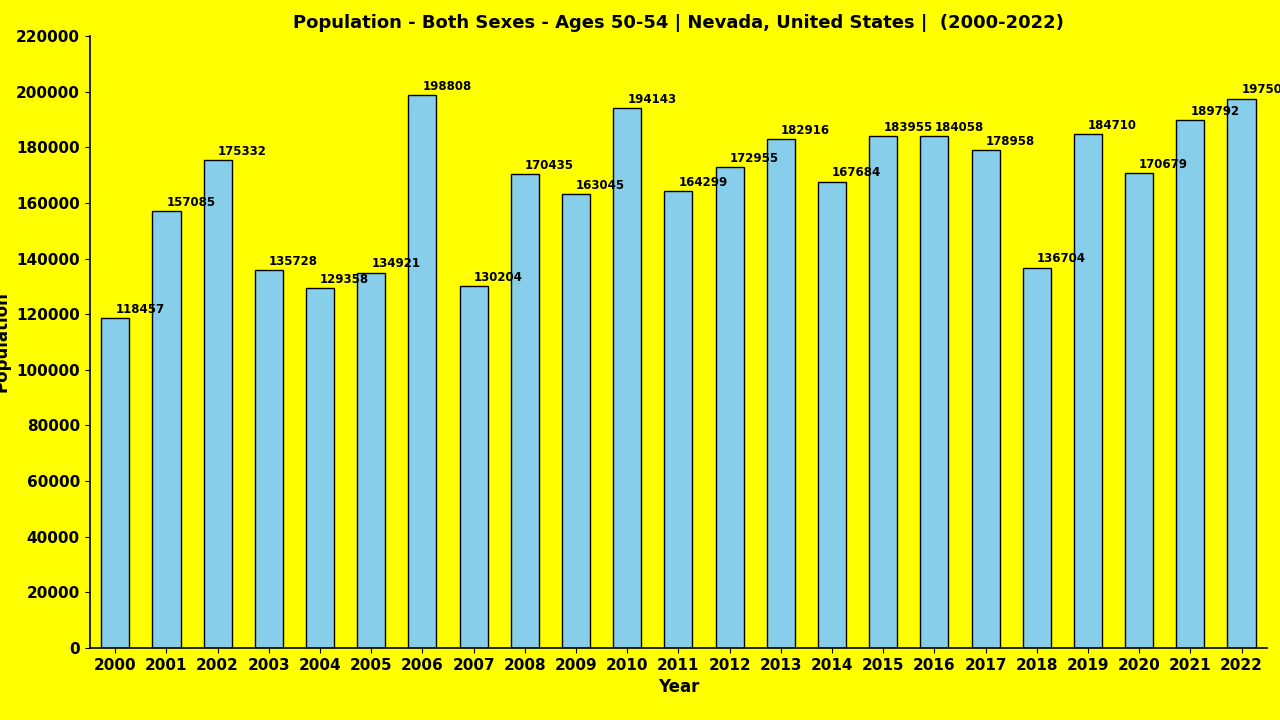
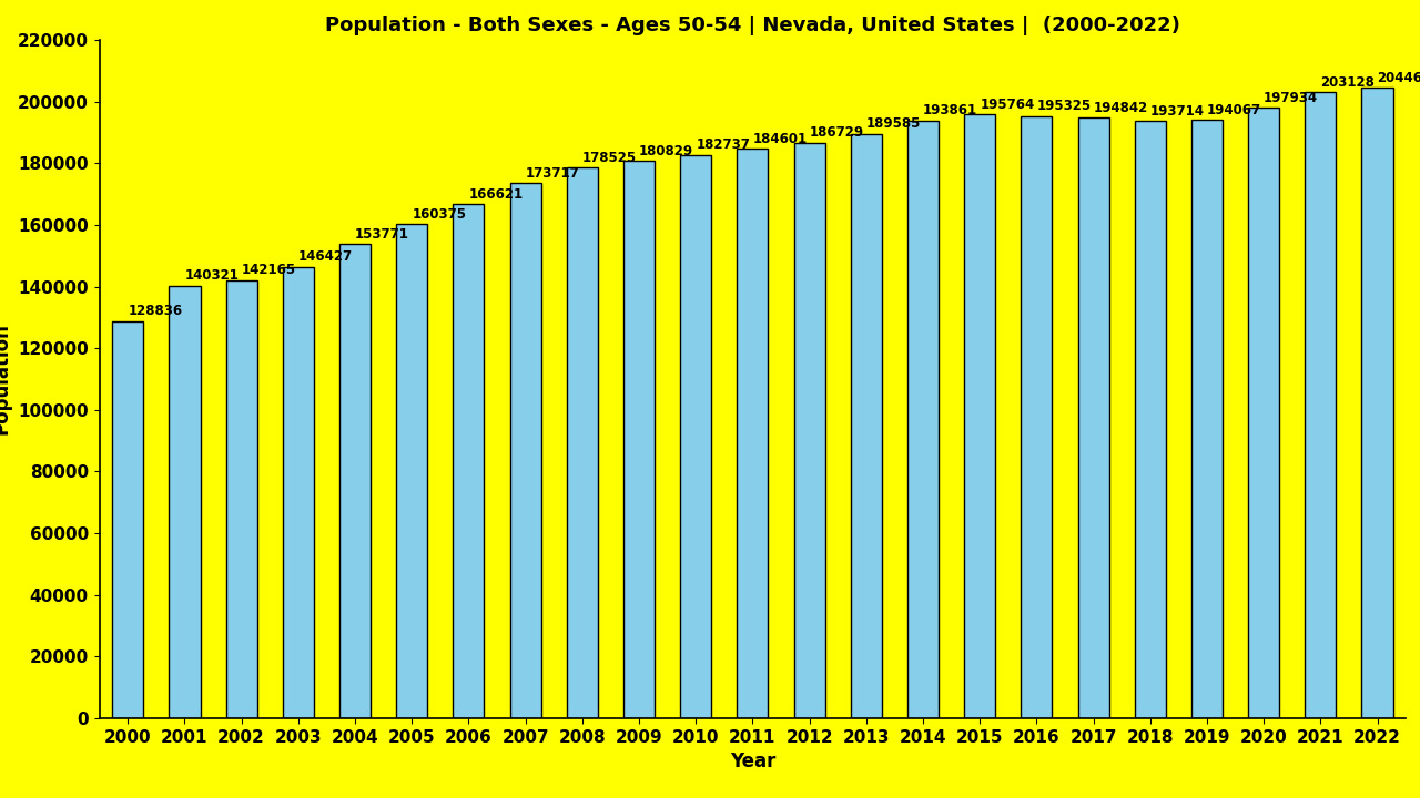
2000: 118457 -> 128836
2001: 157085 -> 140321
2002: 175332 -> 142165
2003: 135728 -> 146427
2004: 129358 -> 153771
2005: 134921 -> 160375
2006: 198808 -> 166621
2007: 130204 -> 173717
2008: 170435 -> 178525
2009: 163045 -> 180829
2010: 194143 -> 182737
2011: 164299 -> 184601
2012: 172955 -> 186729
2013: 182916 -> 189585
2014: 167684 -> 193861
2015: 183955 -> 195764
2016: 184058 -> 195325
2017: 178958 -> 194842
2018: 136704 -> 193714
2019: 184710 -> 194067
2020: 170679 -> 197934
2021: 189792 -> 203128
2022: 197500 -> 204500
